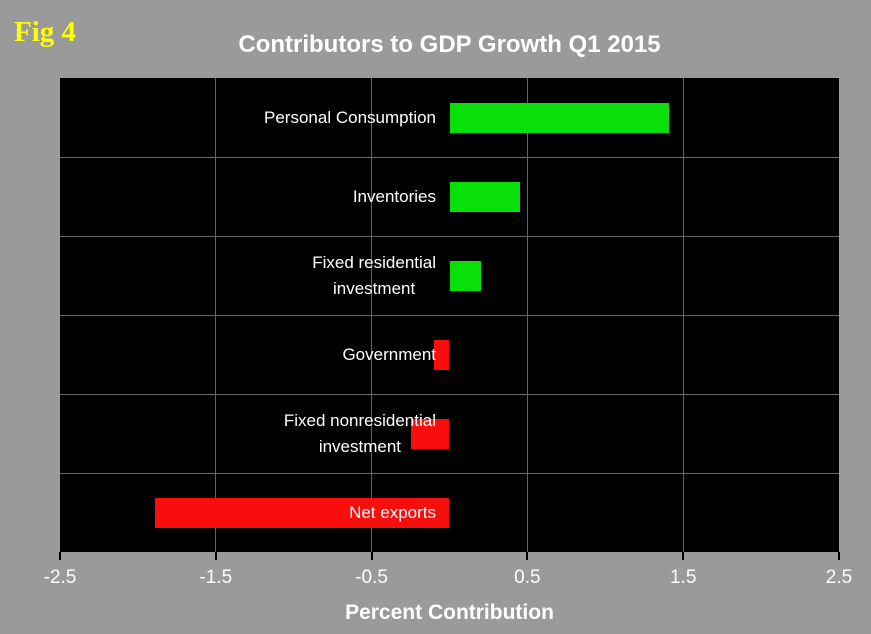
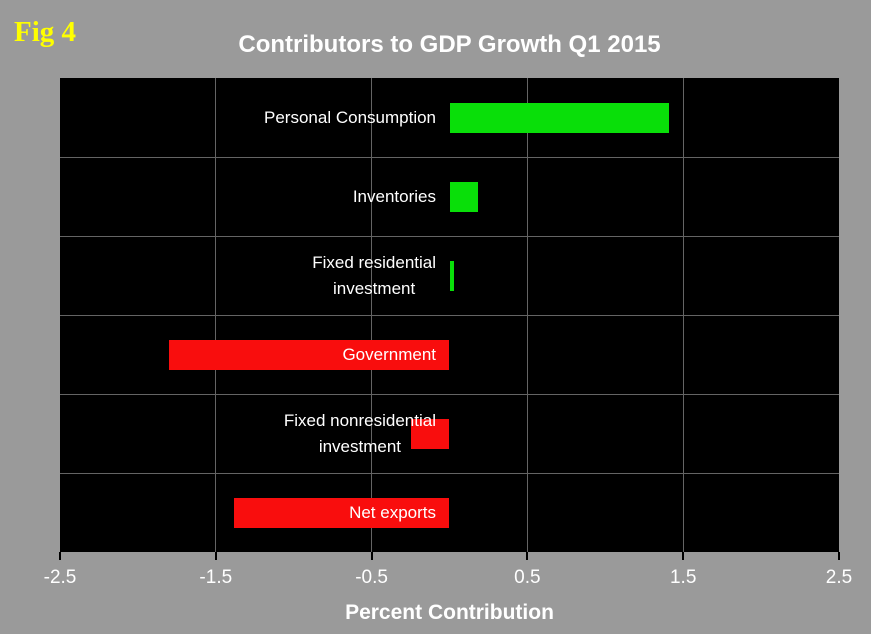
Inventories: 0.45 -> 0.18
Fixed residential investment: 0.20 -> 0.03
Government: -0.10 -> -1.80
Net exports: -1.89 -> -1.38
